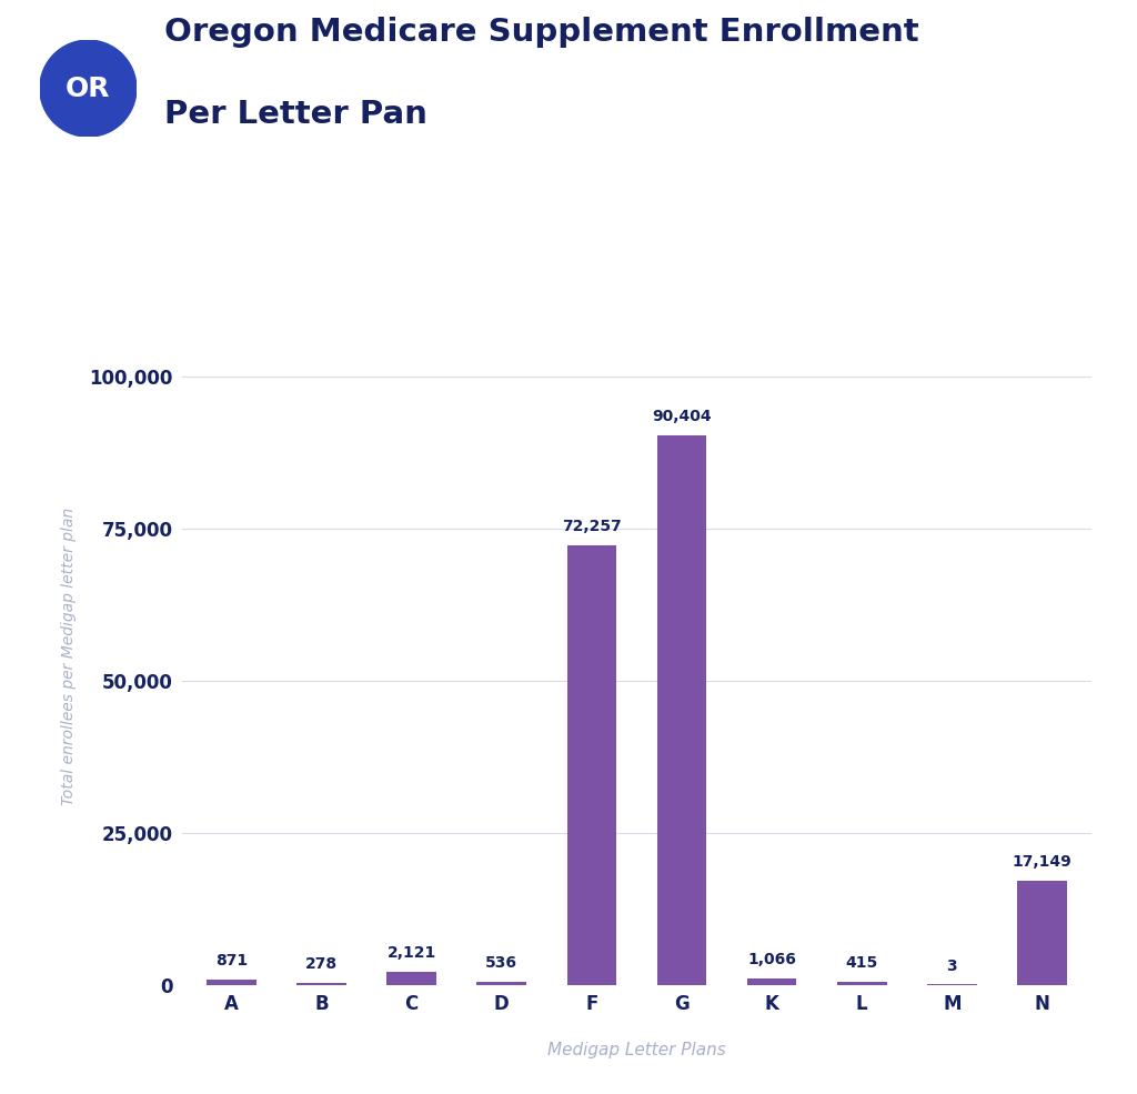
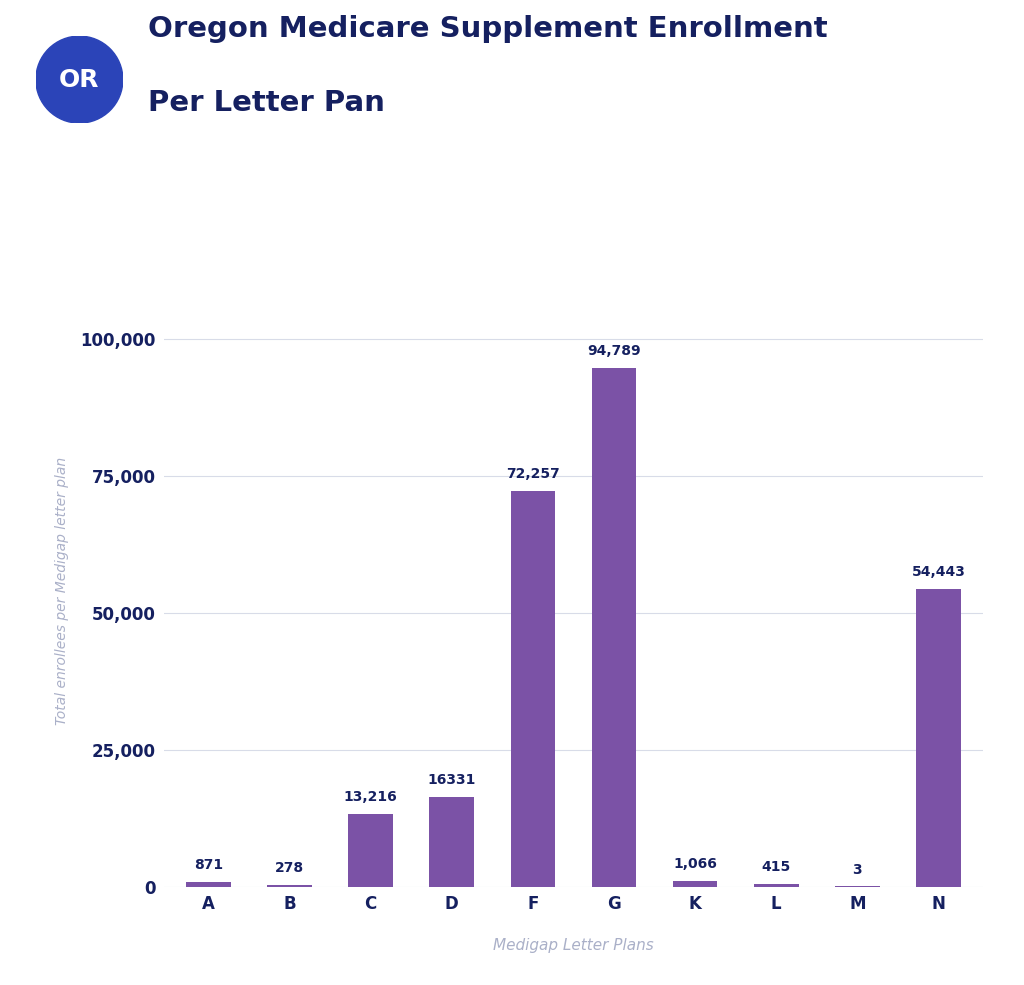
C: 2,121 -> 13,216
D: 536 -> 16331
G: 90,404 -> 94,789
N: 17,149 -> 54,443
